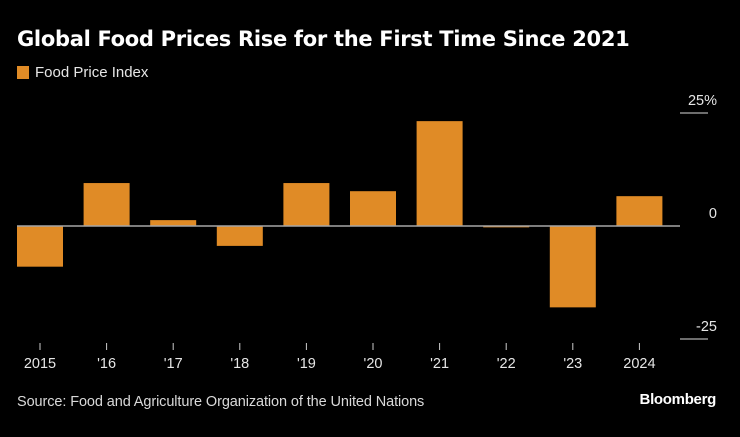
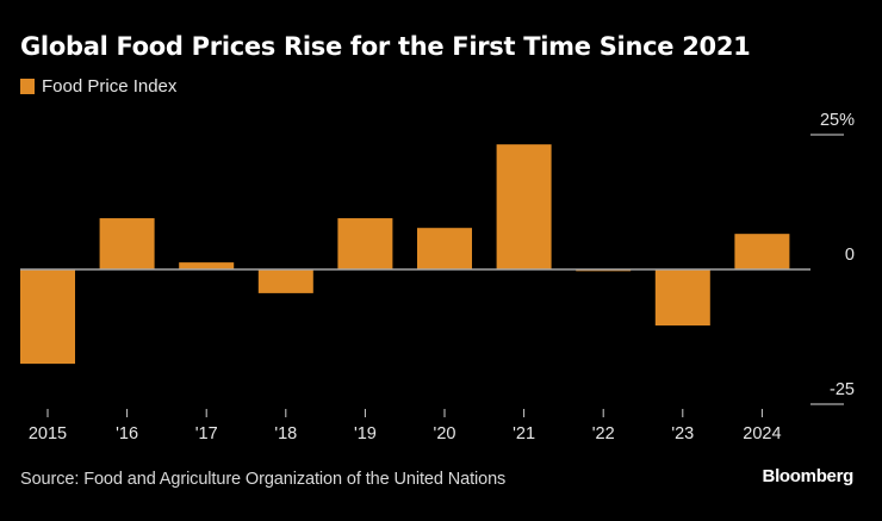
2015: -9% -> -18%
'23: -18% -> -10%
